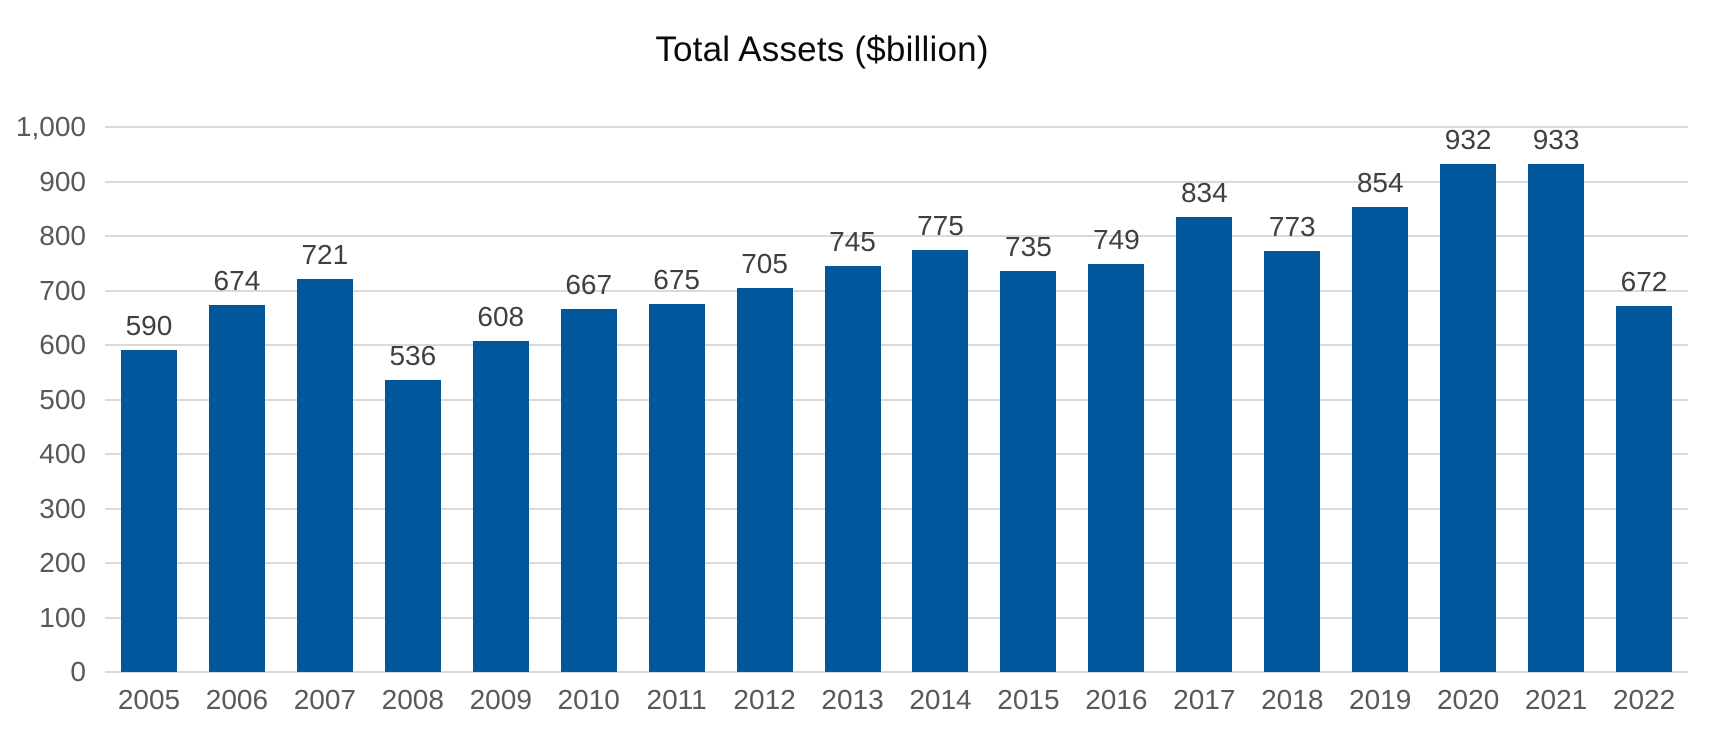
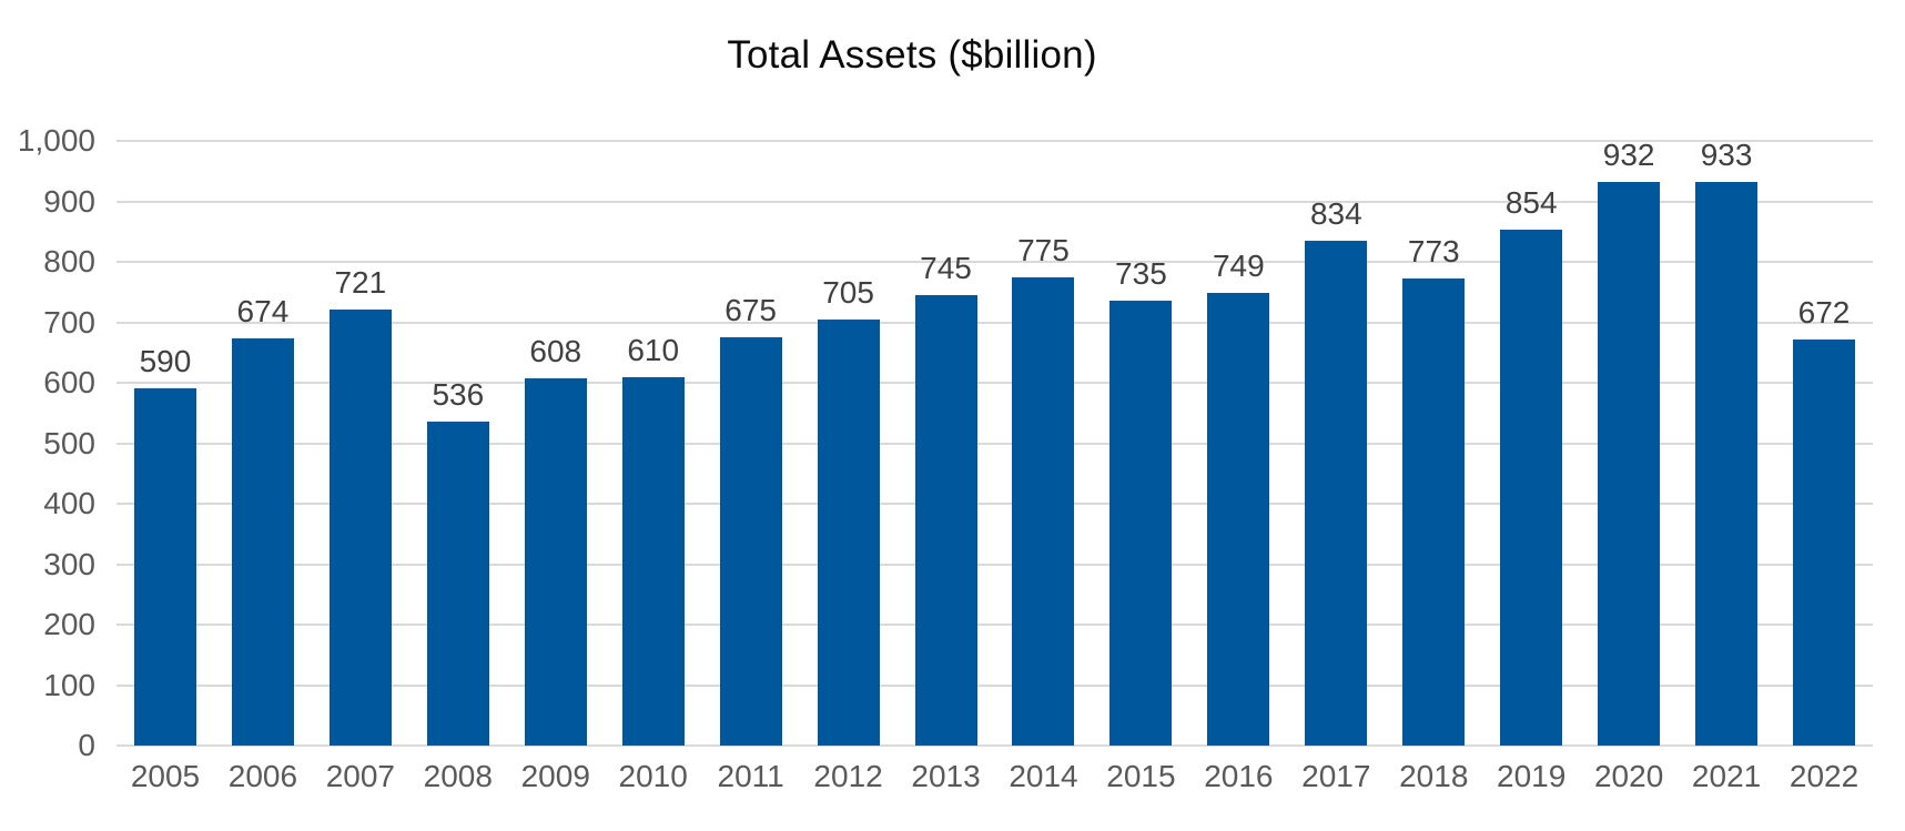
2010: 667 -> 610
